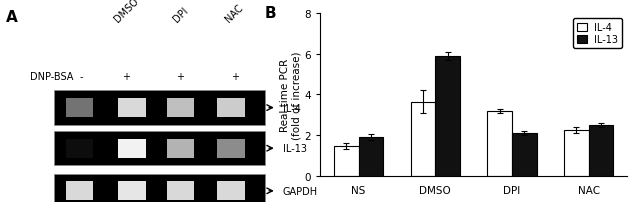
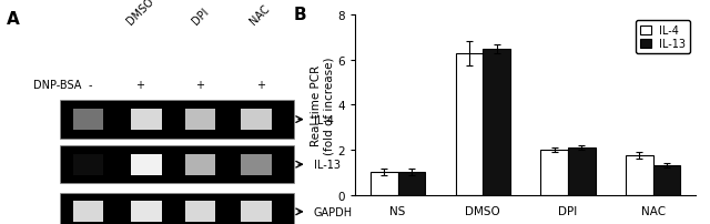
IL-4/NS: 1.45 -> 1.00
IL-13/NS: 1.9 -> 1.0
IL-4/DMSO: 3.65 -> 6.30
IL-13/DMSO: 5.9 -> 6.5
IL-4/DPI: 3.20 -> 2.00
IL-4/NAC: 2.25 -> 1.75
IL-13/NAC: 2.5 -> 1.3
